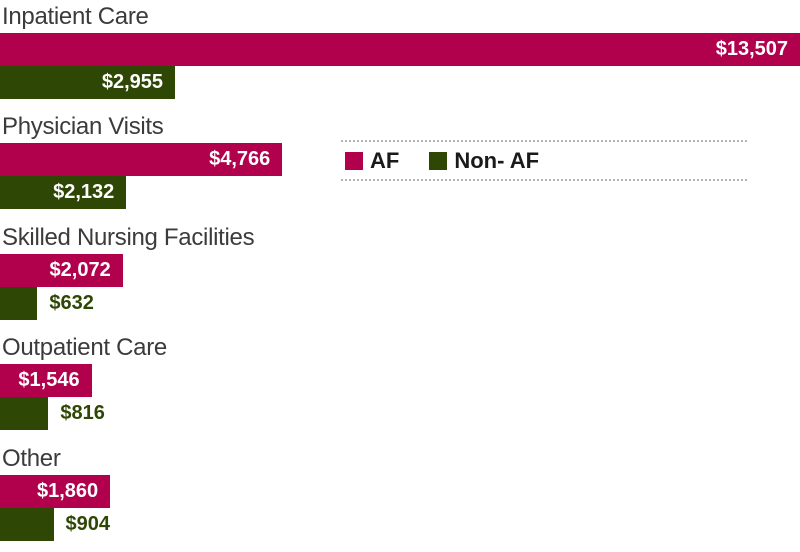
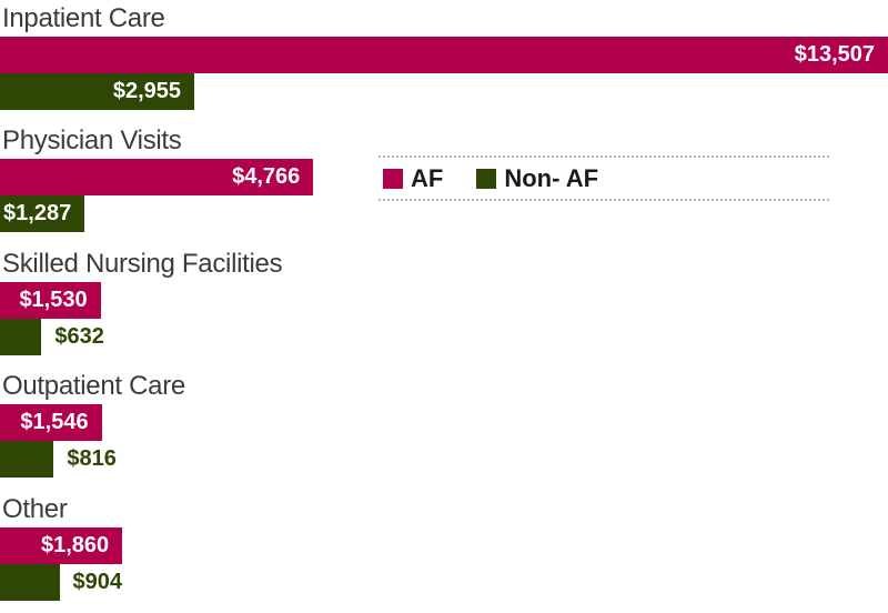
Non- AF/Physician Visits: $2,132 -> $1,287
AF/Skilled Nursing Facilities: $2,072 -> $1,530
